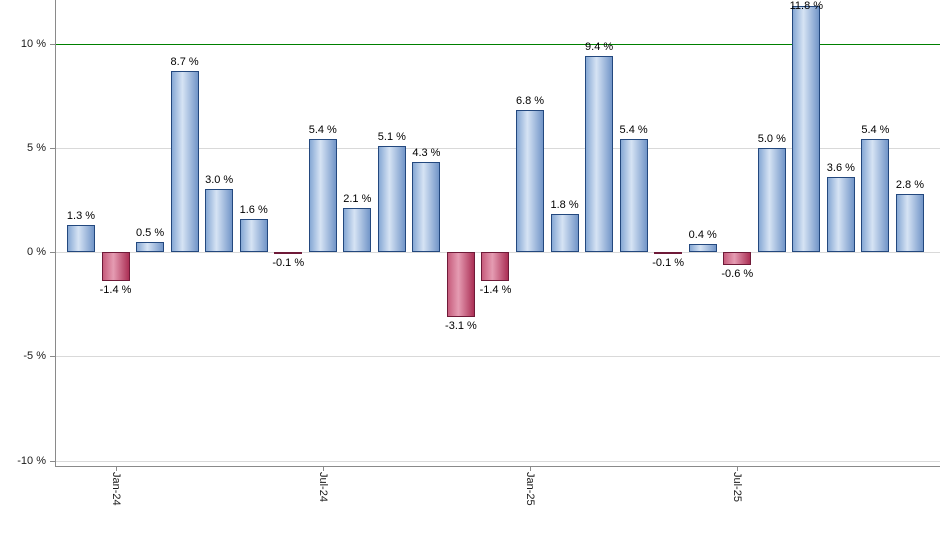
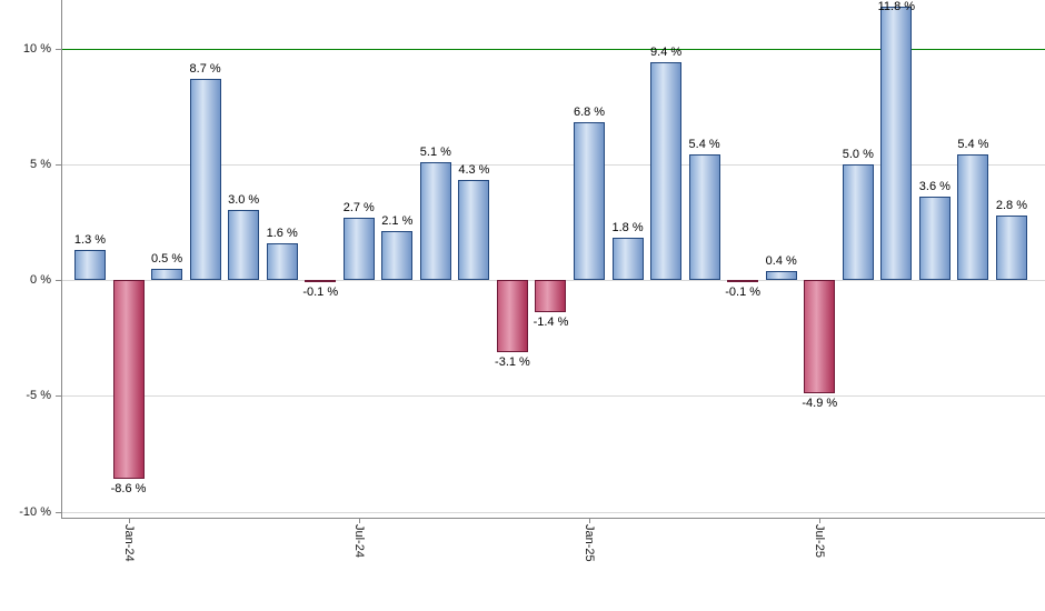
Jan-24: -1.4 -> -8.6
Jul-24: 5.4 -> 2.7
Jul-25: -0.6 -> -4.9
